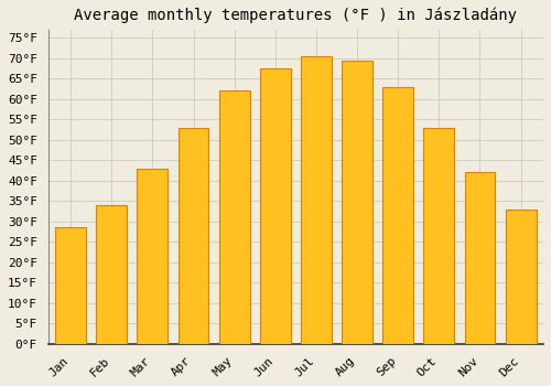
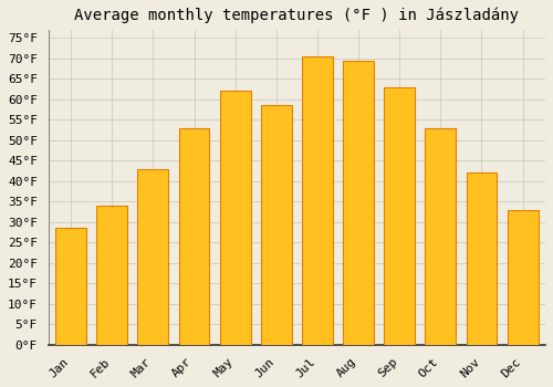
Jun: 67.5°F -> 58.5°F
